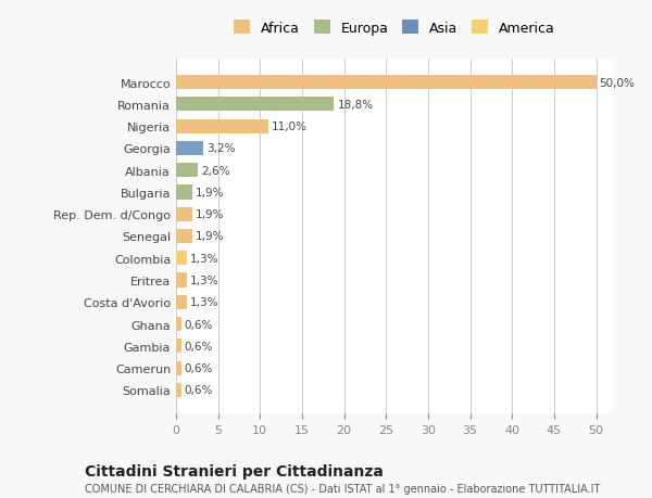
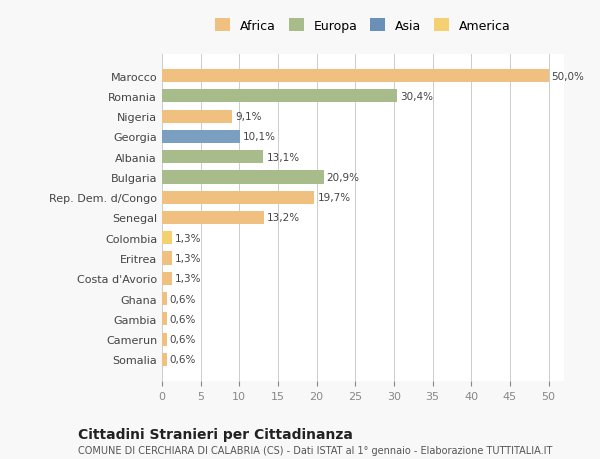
Romania: 18,8% -> 30,4%
Nigeria: 11,0% -> 9,1%
Georgia: 3,2% -> 10,1%
Albania: 2,6% -> 13,1%
Bulgaria: 1,9% -> 20,9%
Rep. Dem. d/Congo: 1,9% -> 19,7%
Senegal: 1,9% -> 13,2%
